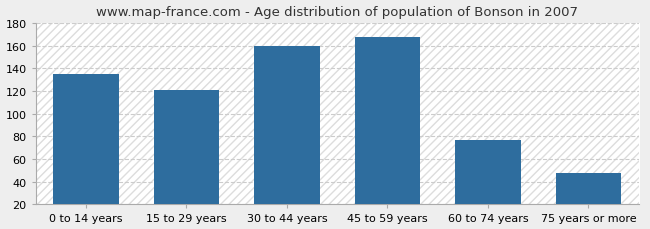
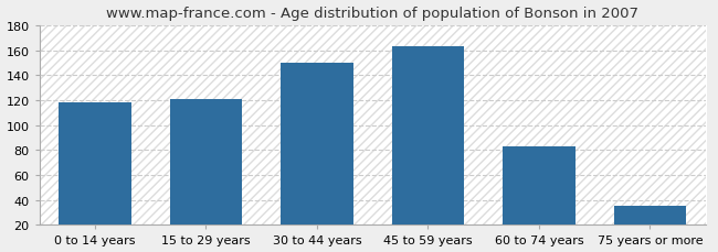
0 to 14 years: 135 -> 118
30 to 44 years: 160 -> 150
45 to 59 years: 168 -> 163
60 to 74 years: 77 -> 83
75 years or more: 48 -> 35
